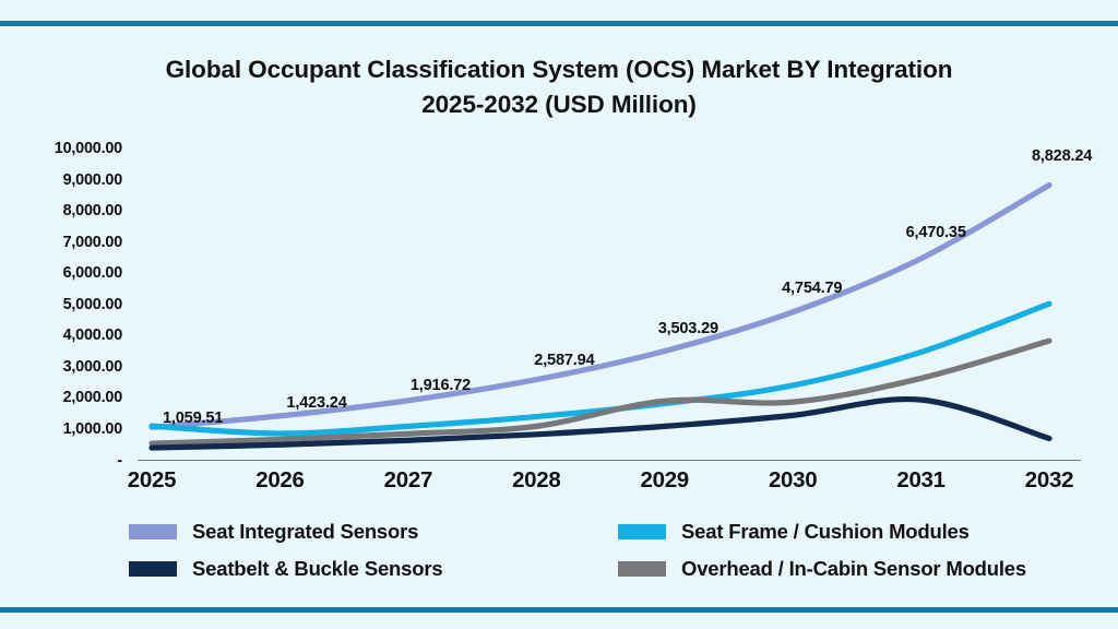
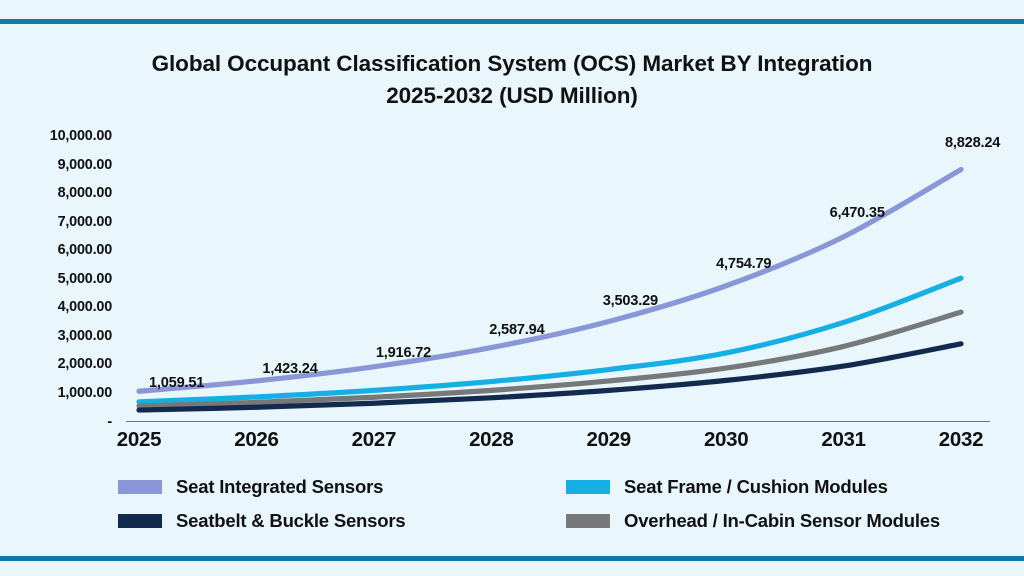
Seat Frame / Cushion Modules/2025: 1100 -> 700
Overhead / In-Cabin Sensor Modules/2029: 1900 -> 1400
Seatbelt & Buckle Sensors/2032: 700 -> 2700
